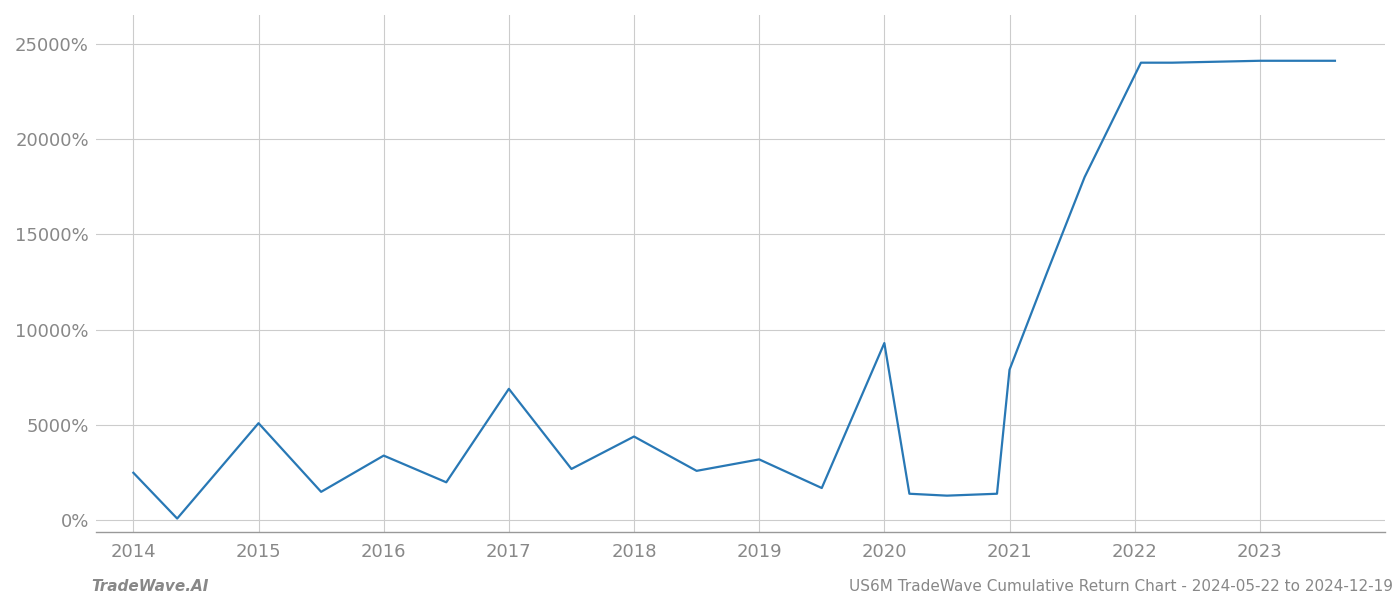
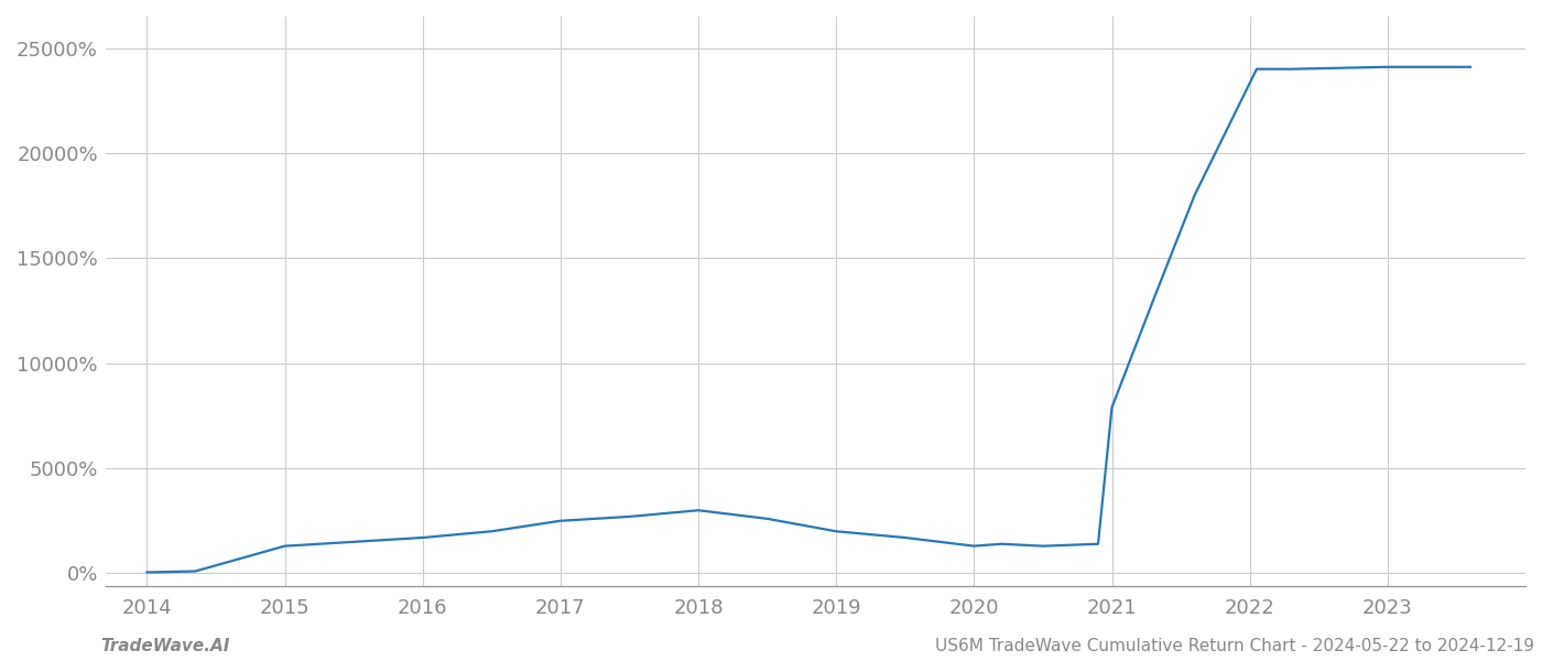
2014: 2500% -> 0%
2015: 5100% -> 1300%
2016: 3400% -> 1700%
2017: 6900% -> 2500%
2018: 4400% -> 3000%
2019: 3200% -> 2000%
2020: 9300% -> 1300%
